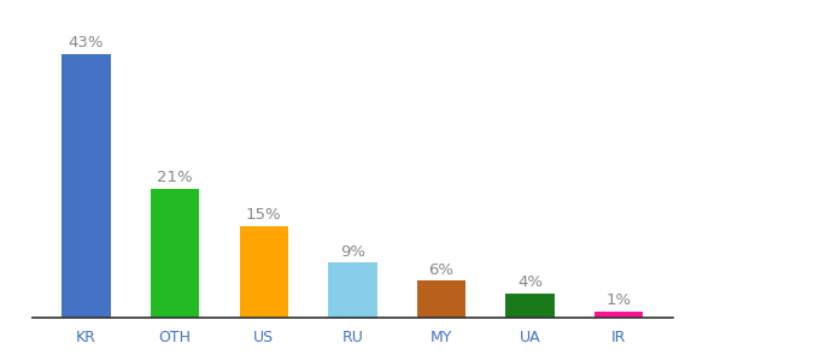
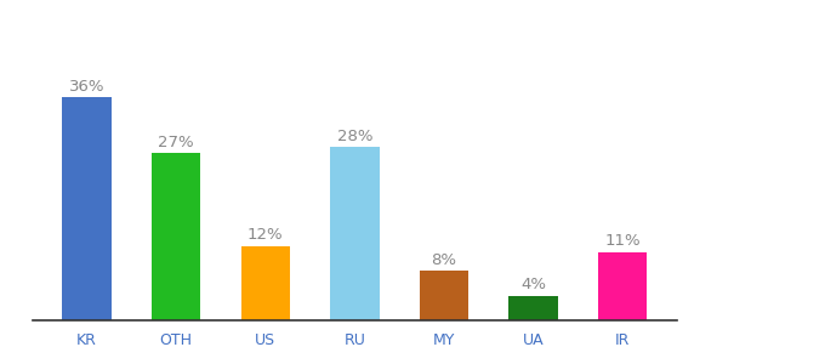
KR: 43% -> 36%
OTH: 21% -> 27%
US: 15% -> 12%
RU: 9% -> 28%
MY: 6% -> 8%
IR: 1% -> 11%
